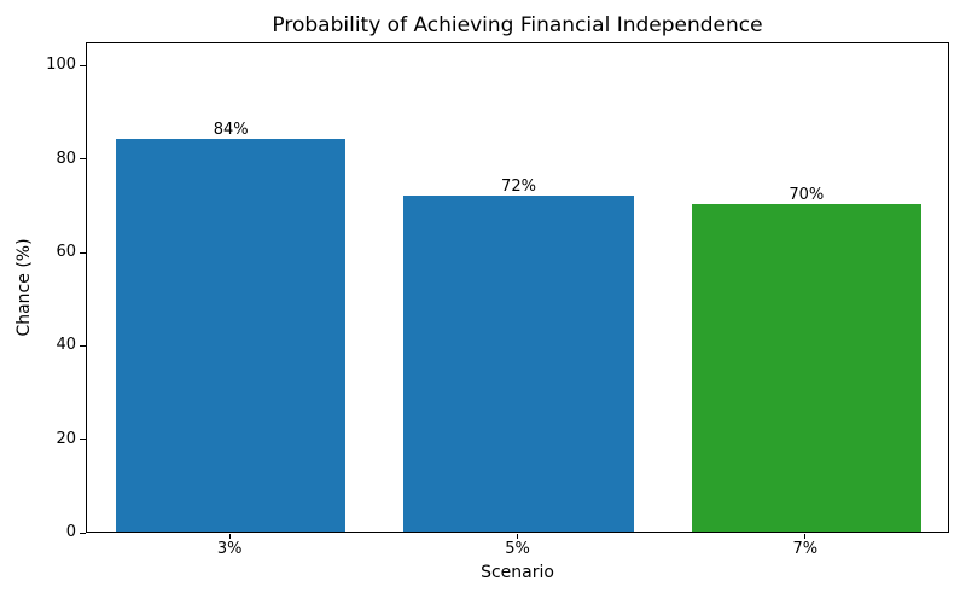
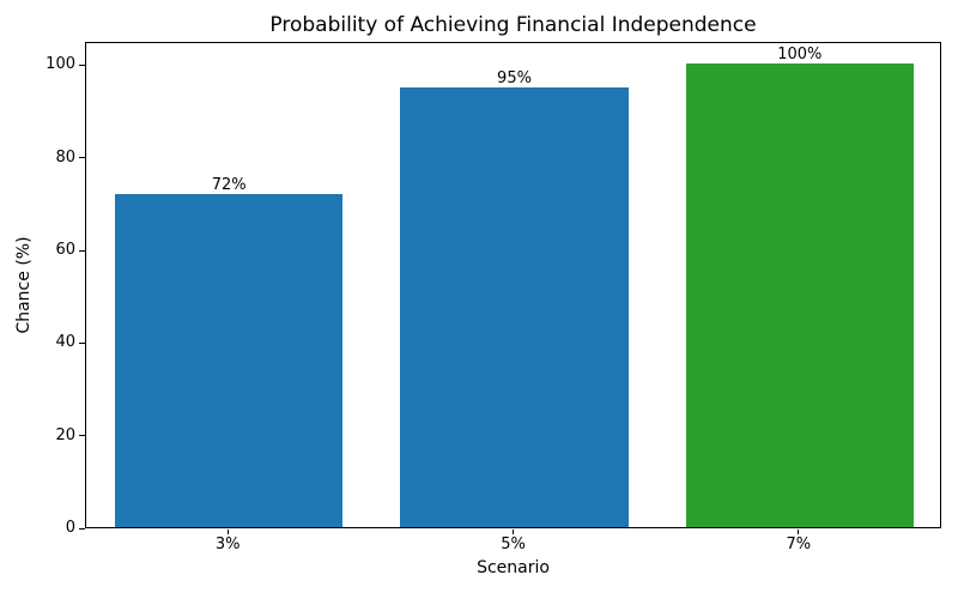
3%: 84% -> 72%
5%: 72% -> 95%
7%: 70% -> 100%
